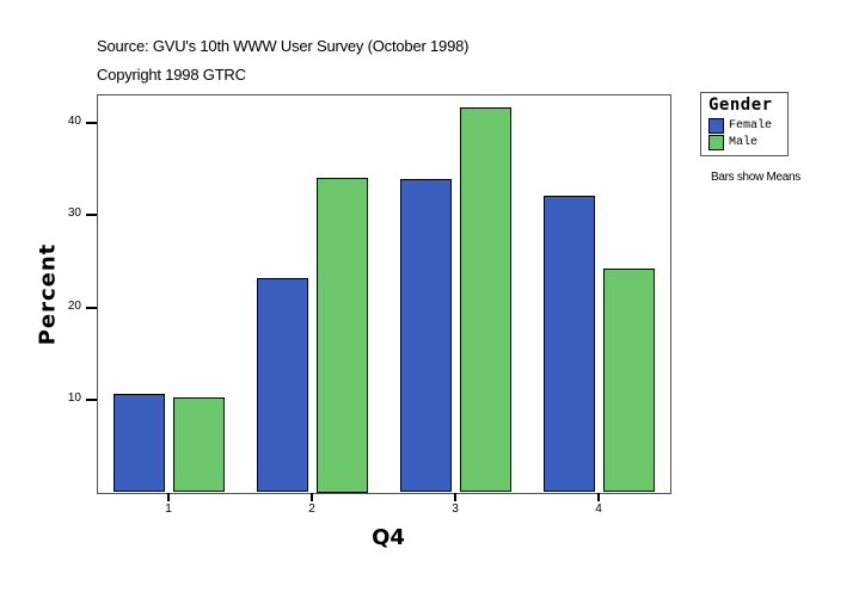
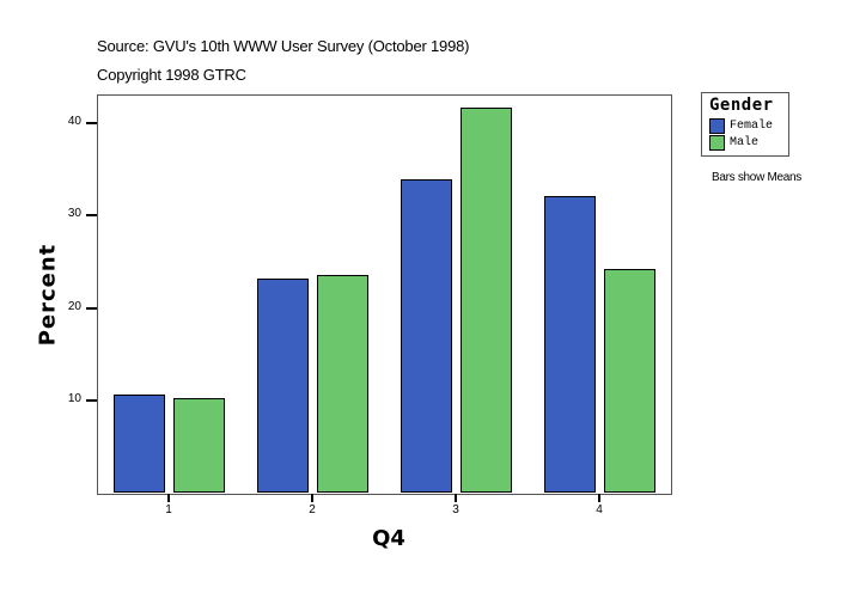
Male/2: 34 -> 24
